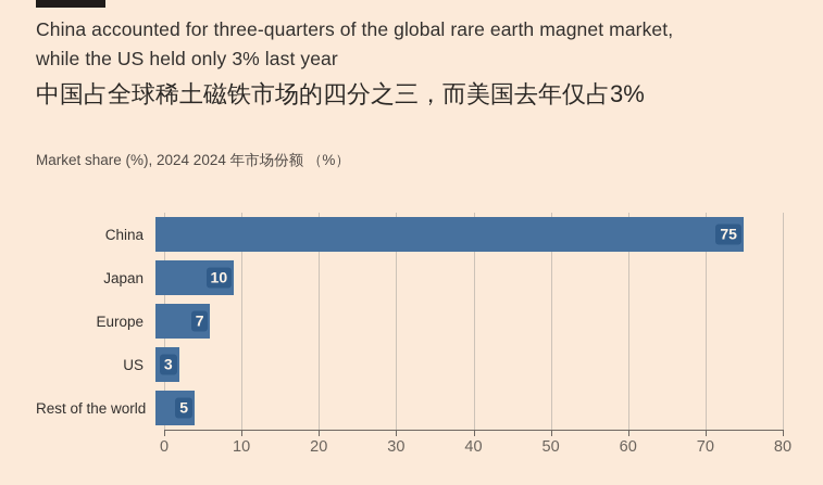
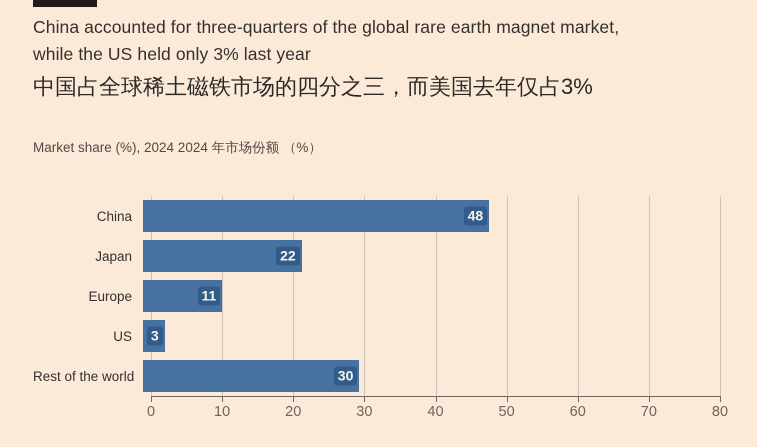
China: 75 -> 48
Japan: 10 -> 22
Europe: 7 -> 11
Rest of the world: 5 -> 30
